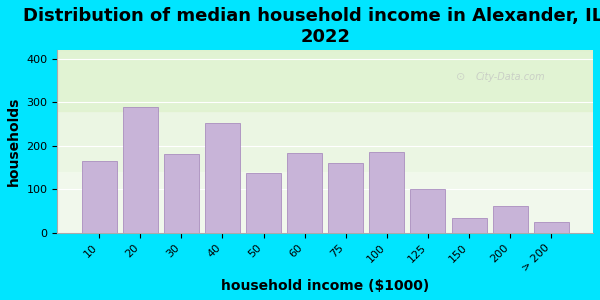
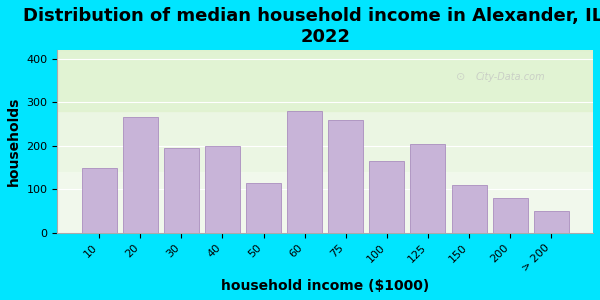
10: 165 -> 150
20: 290 -> 265
30: 180 -> 195
40: 252 -> 200
50: 138 -> 115
60: 183 -> 280
75: 160 -> 260
100: 185 -> 165
125: 100 -> 205
150: 35 -> 110
200: 62 -> 80
> 200: 25 -> 50
